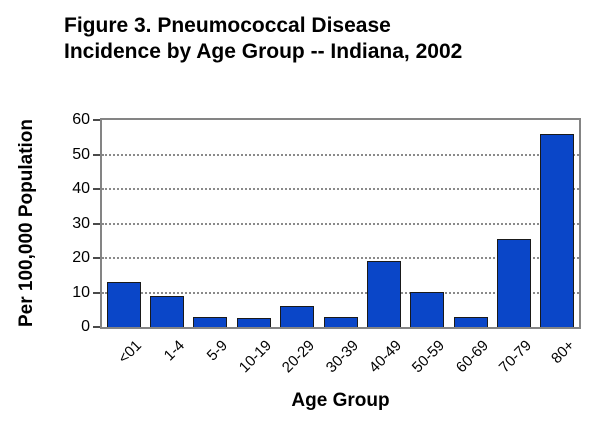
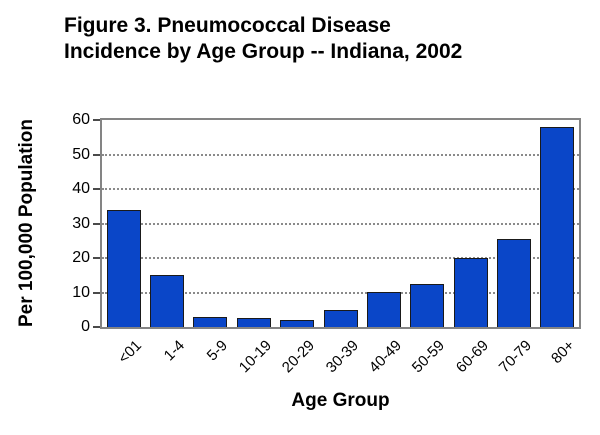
<01: 13 -> 34
1-4: 9 -> 15
20-29: 6 -> 2
30-39: 3 -> 5
40-49: 19 -> 10
50-59: 10 -> 12
60-69: 3 -> 20
80+: 56 -> 58
